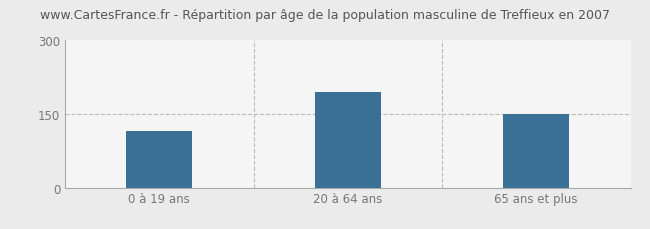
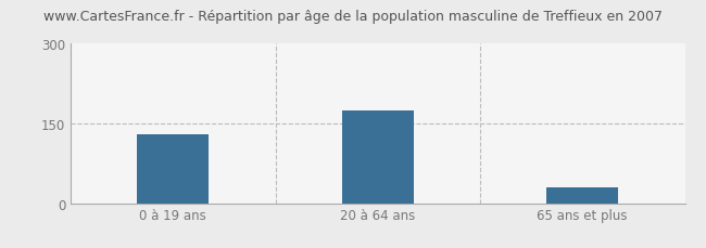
0 à 19 ans: 115 -> 130
20 à 64 ans: 195 -> 175
65 ans et plus: 150 -> 30
